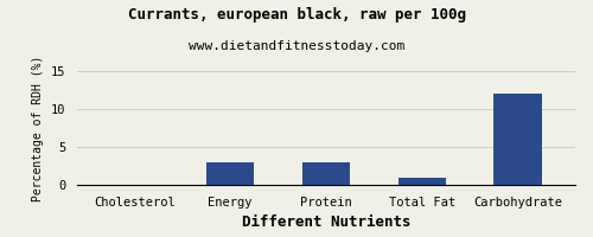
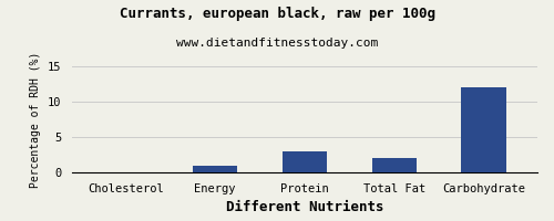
Energy: 3 -> 1
Total Fat: 1 -> 2
